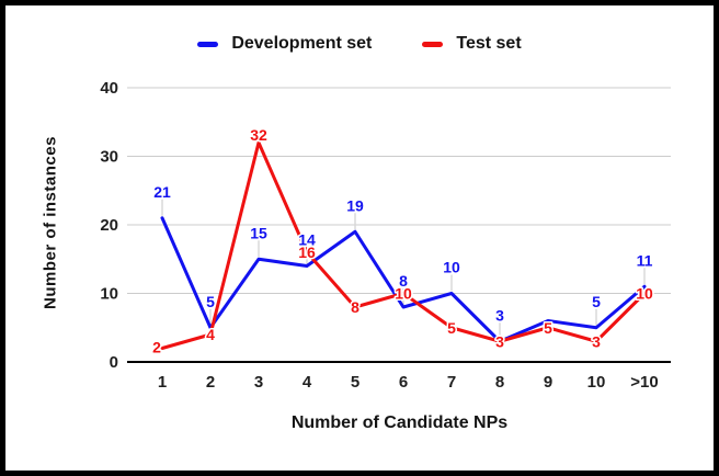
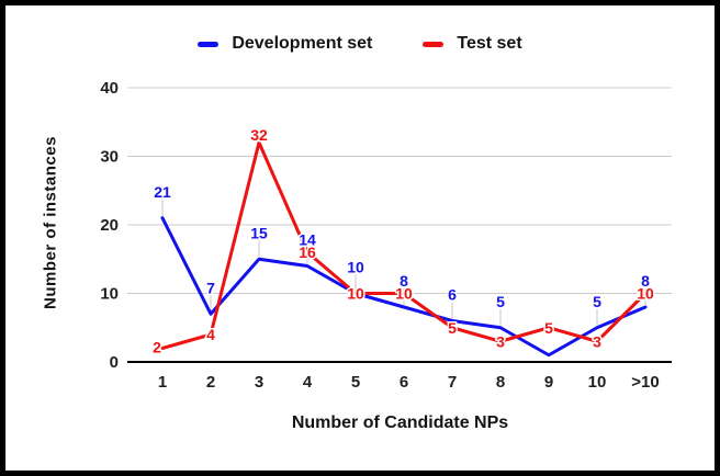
Development set/2: 5 -> 7
Development set/5: 19 -> 10
Test set/5: 8 -> 10
Development set/7: 10 -> 6
Development set/8: 3 -> 5
Development set/9: 6 -> 1
Development set/>10: 11 -> 8
